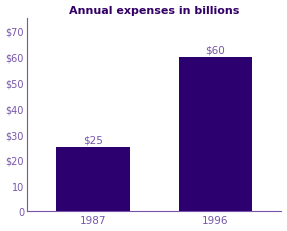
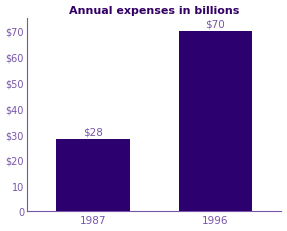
1987: $25 -> $28
1996: $60 -> $70
